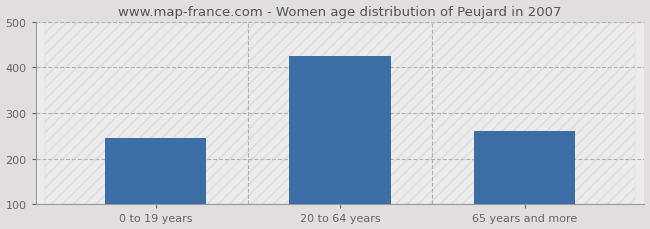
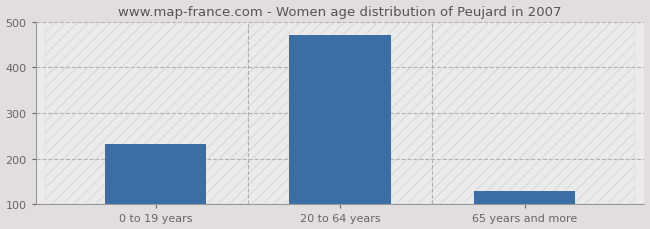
0 to 19 years: 245 -> 233
20 to 64 years: 425 -> 470
65 years and more: 260 -> 130
